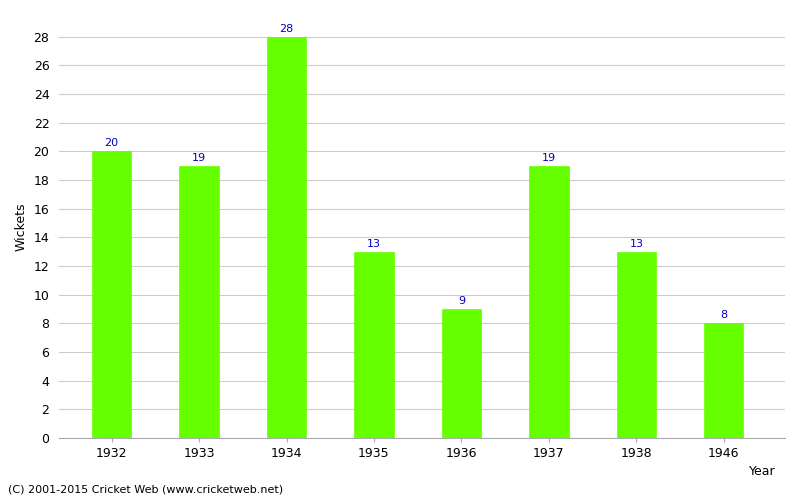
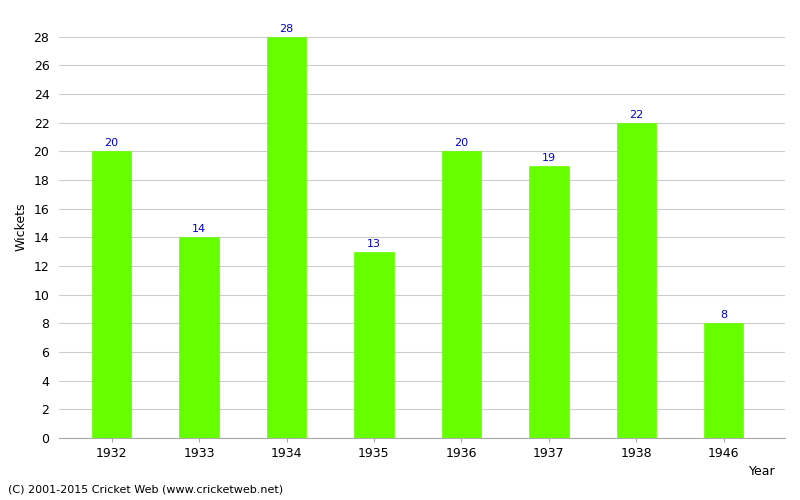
1933: 19 -> 14
1936: 9 -> 20
1938: 13 -> 22
